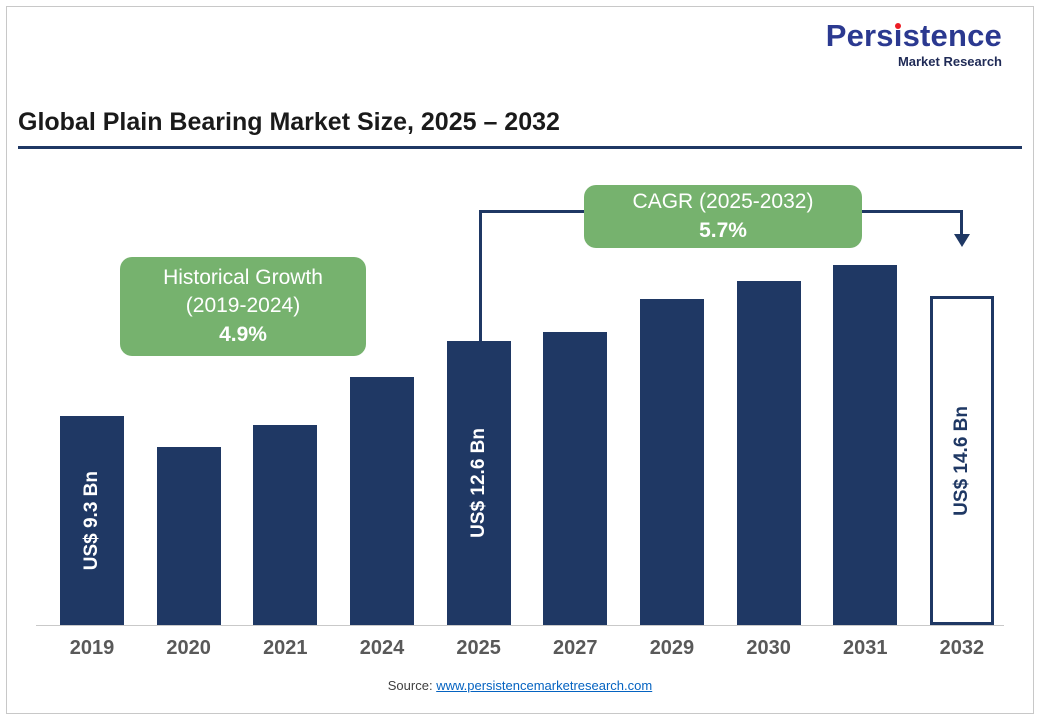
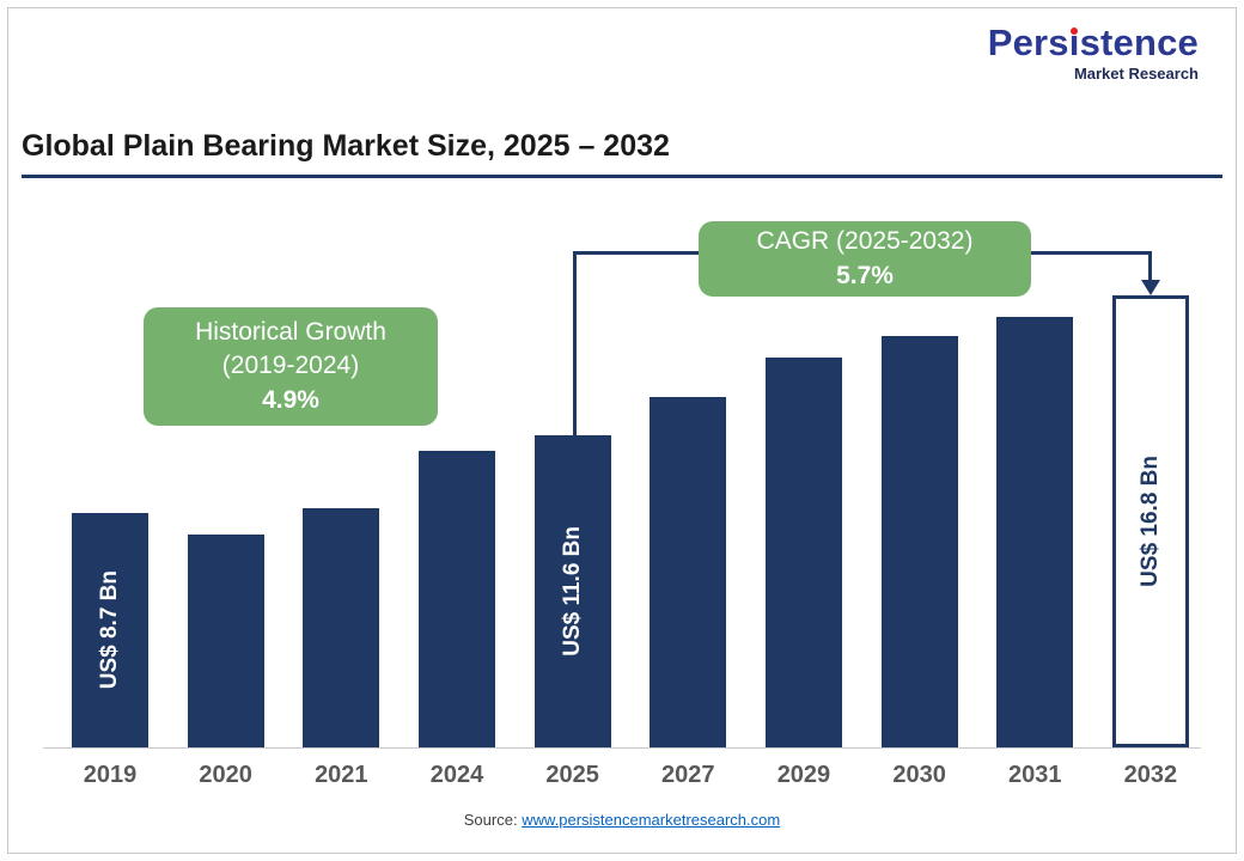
2019: 9.3 -> 8.7
2025: 12.6 -> 11.6
2032: 14.6 -> 16.8
